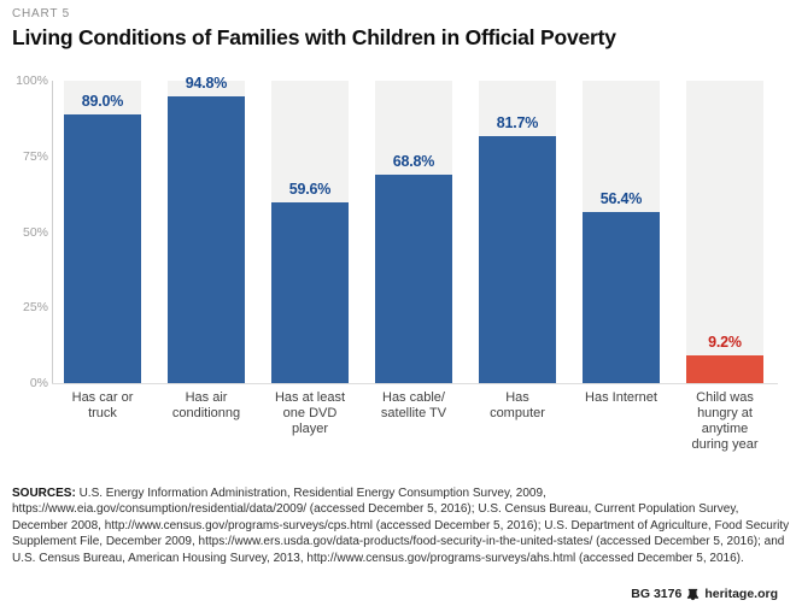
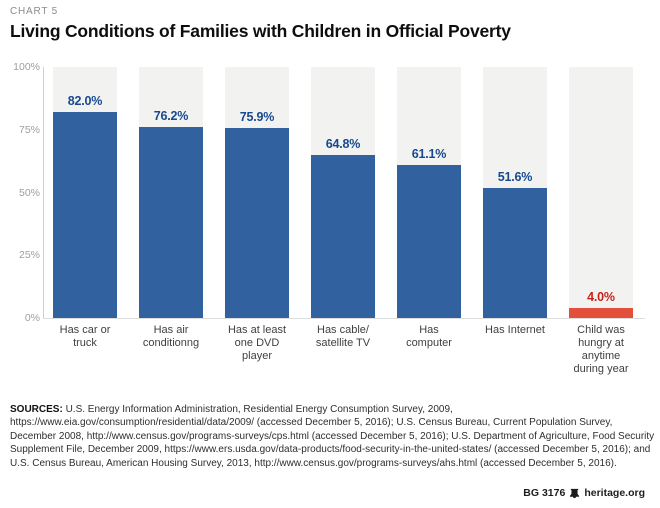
Has car or truck: 89.0% -> 82.0%
Has air conditionng: 94.8% -> 76.2%
Has at least one DVD player: 59.6% -> 75.9%
Has cable/ satellite TV: 68.8% -> 64.8%
Has computer: 81.7% -> 61.1%
Has Internet: 56.4% -> 51.6%
Child was hungry at anytime during year: 9.2% -> 4.0%
